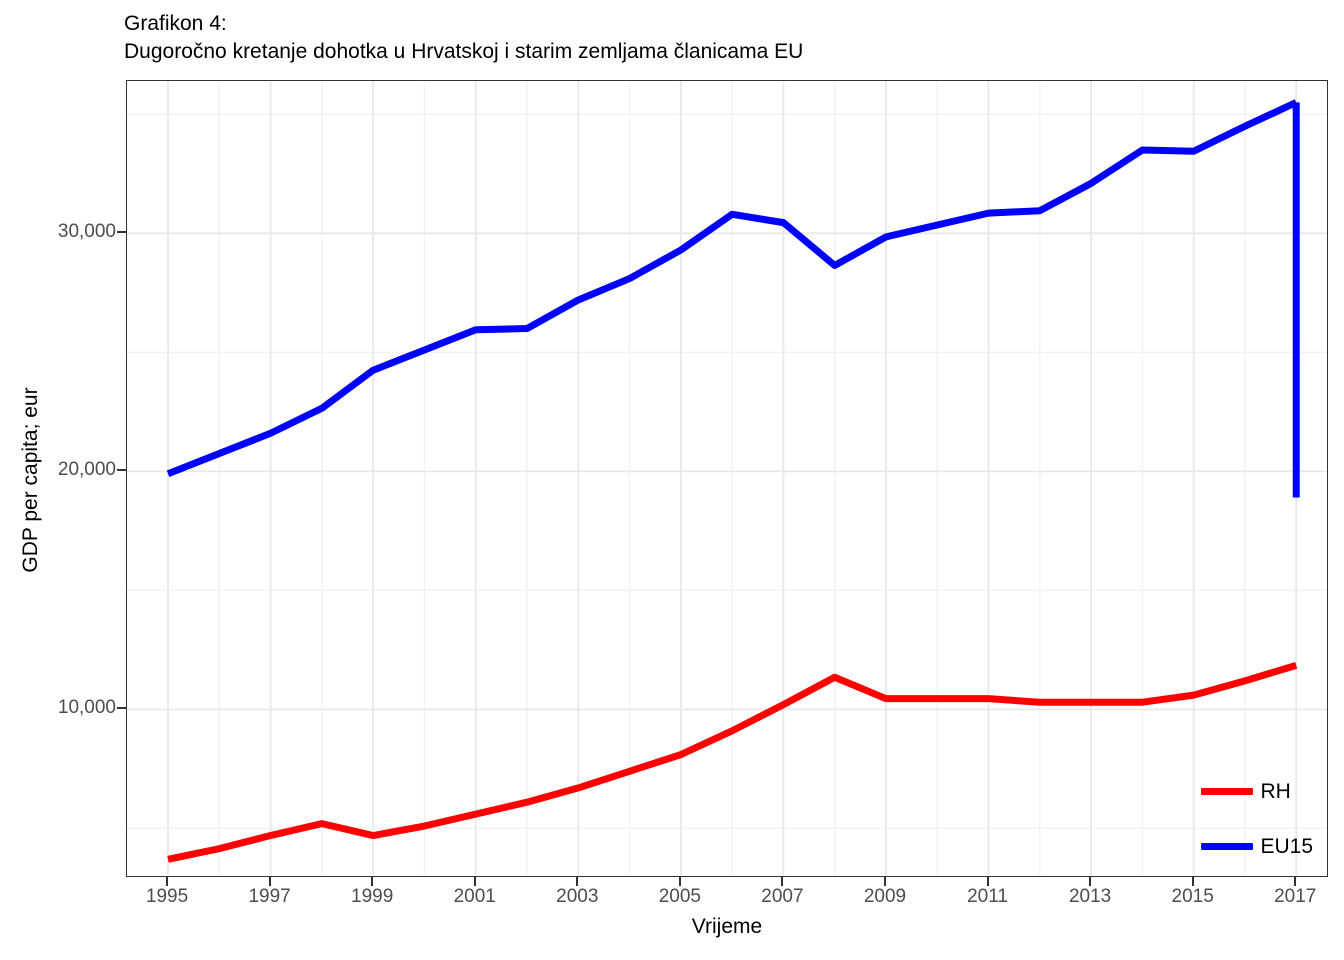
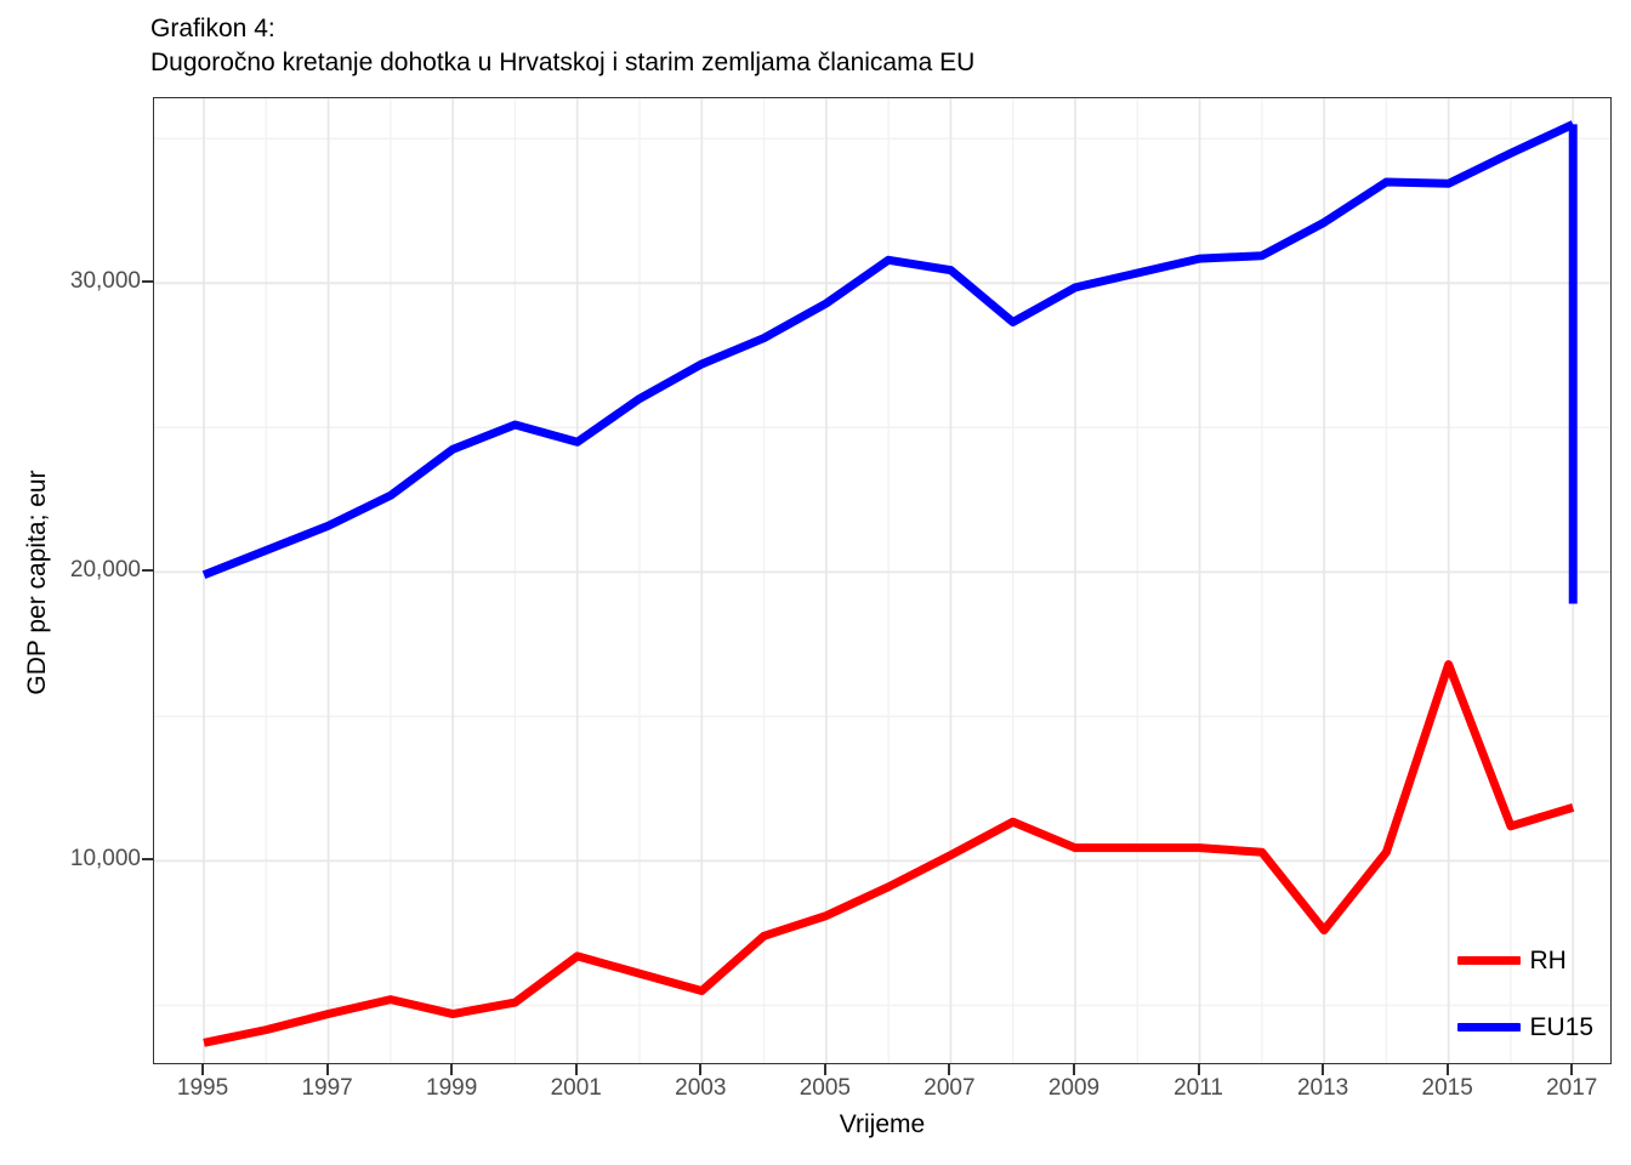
RH/2001: 5600 -> 6700
EU15/2001: 26000 -> 24500
RH/2003: 6700 -> 5500
RH/2013: 10300 -> 7600
RH/2015: 10600 -> 16800
